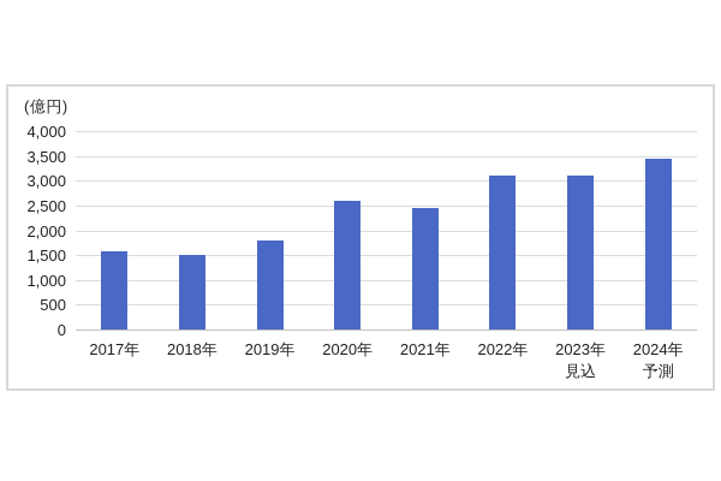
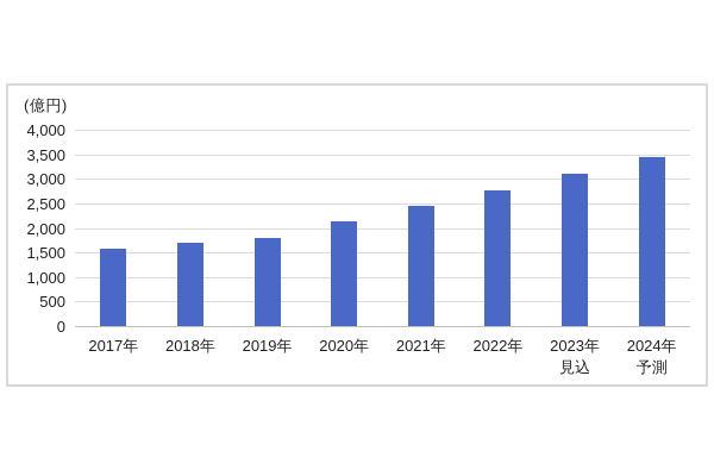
2018年: 1500 -> 1700
2020年: 2600 -> 2100
2022年: 3100 -> 2800
